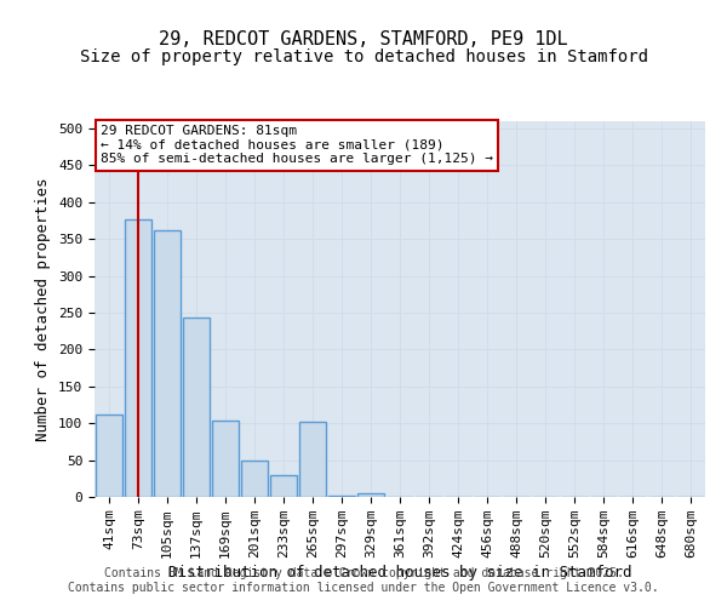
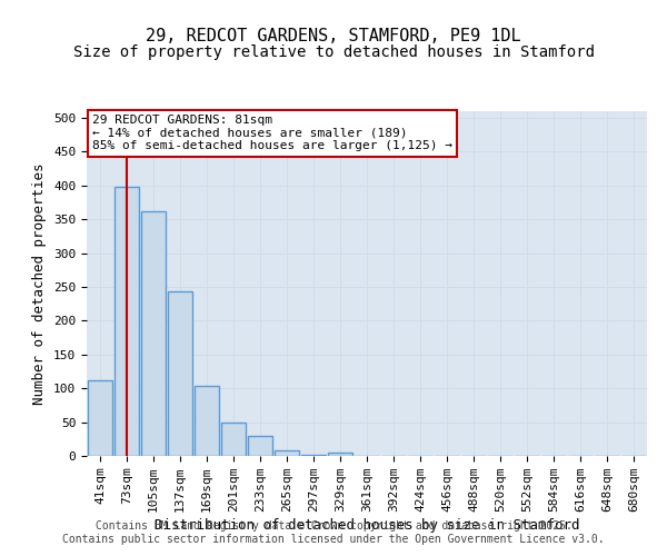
73sqm: 376 -> 398
265sqm: 102 -> 8
